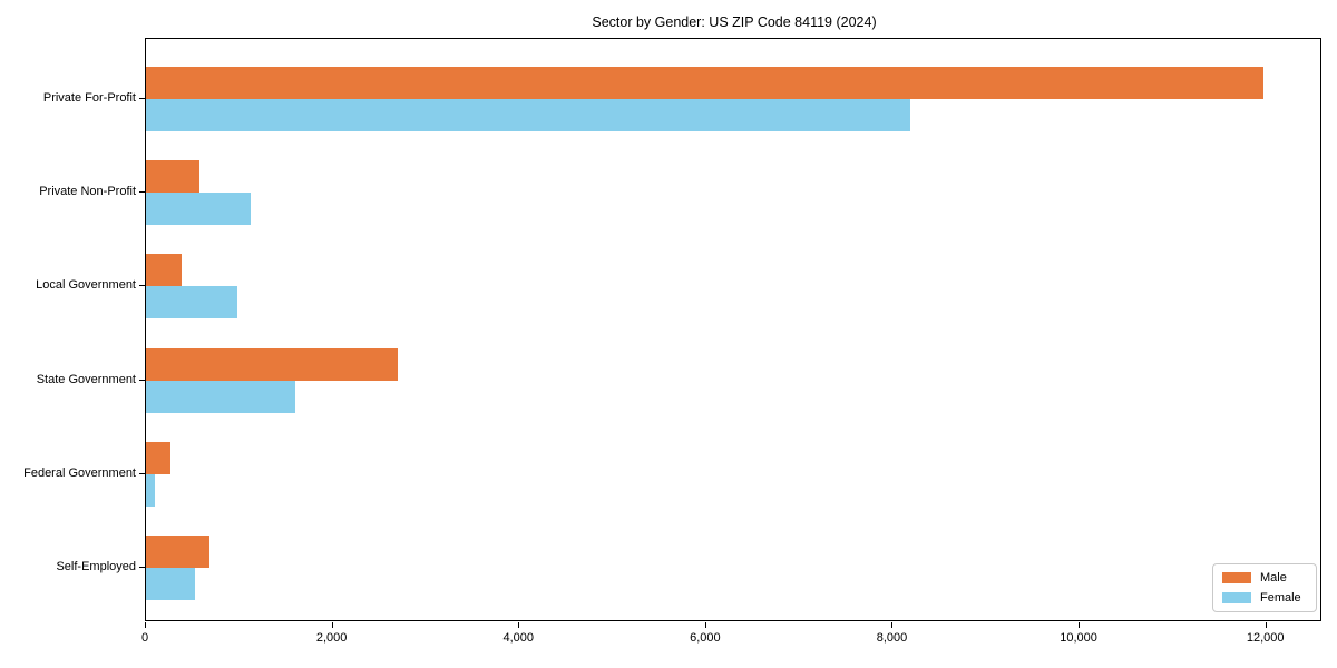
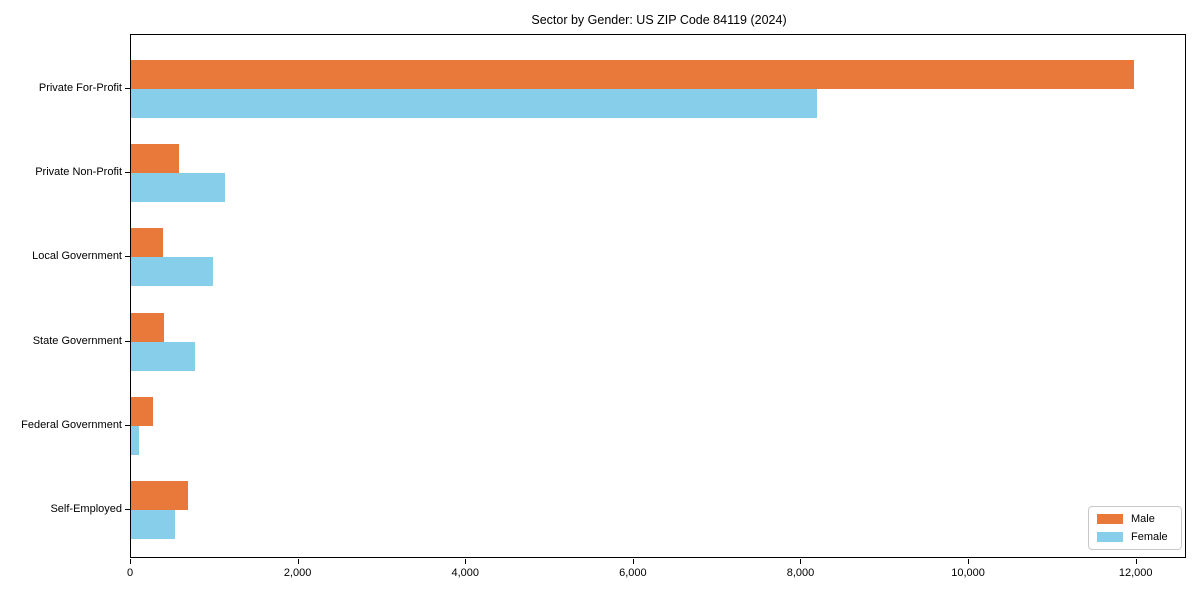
Male/State Government: 2700 -> 400
Female/State Government: 1600 -> 800
